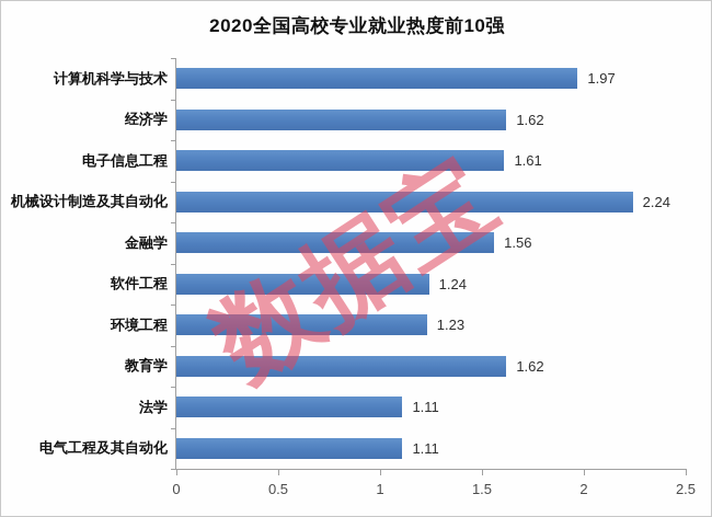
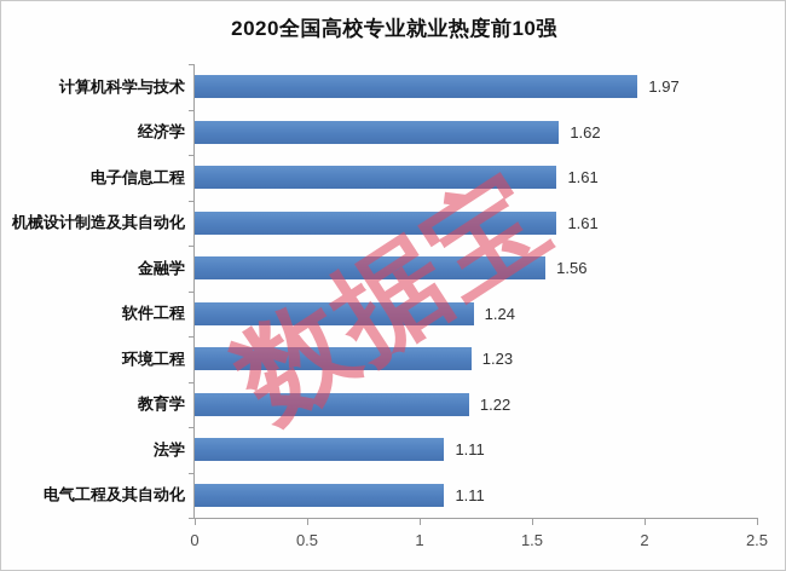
机械设计制造及其自动化: 2.24 -> 1.61
教育学: 1.62 -> 1.22
